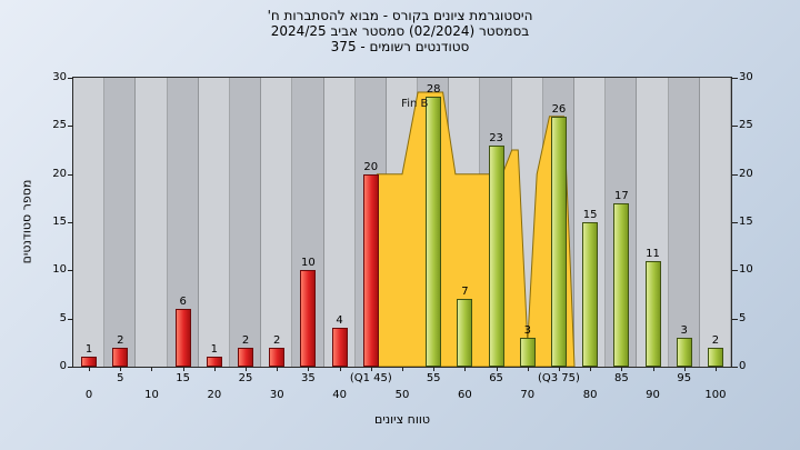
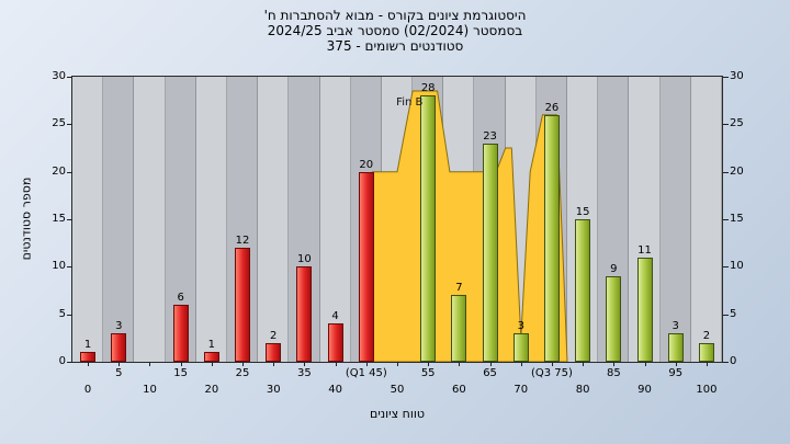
5: 2 -> 3
25: 2 -> 12
85: 17 -> 9
